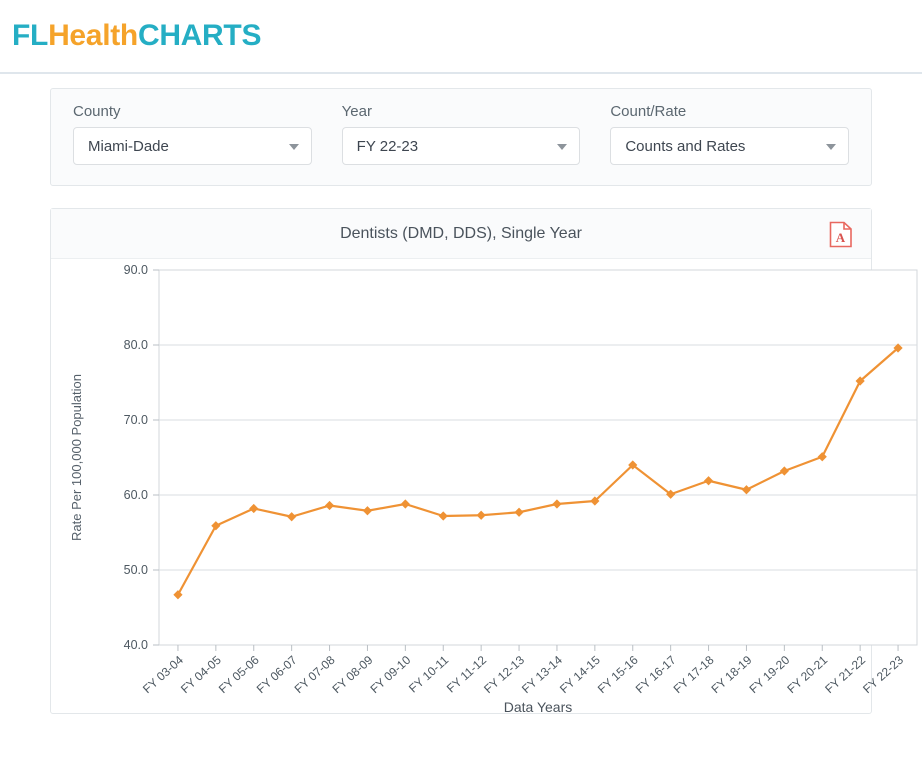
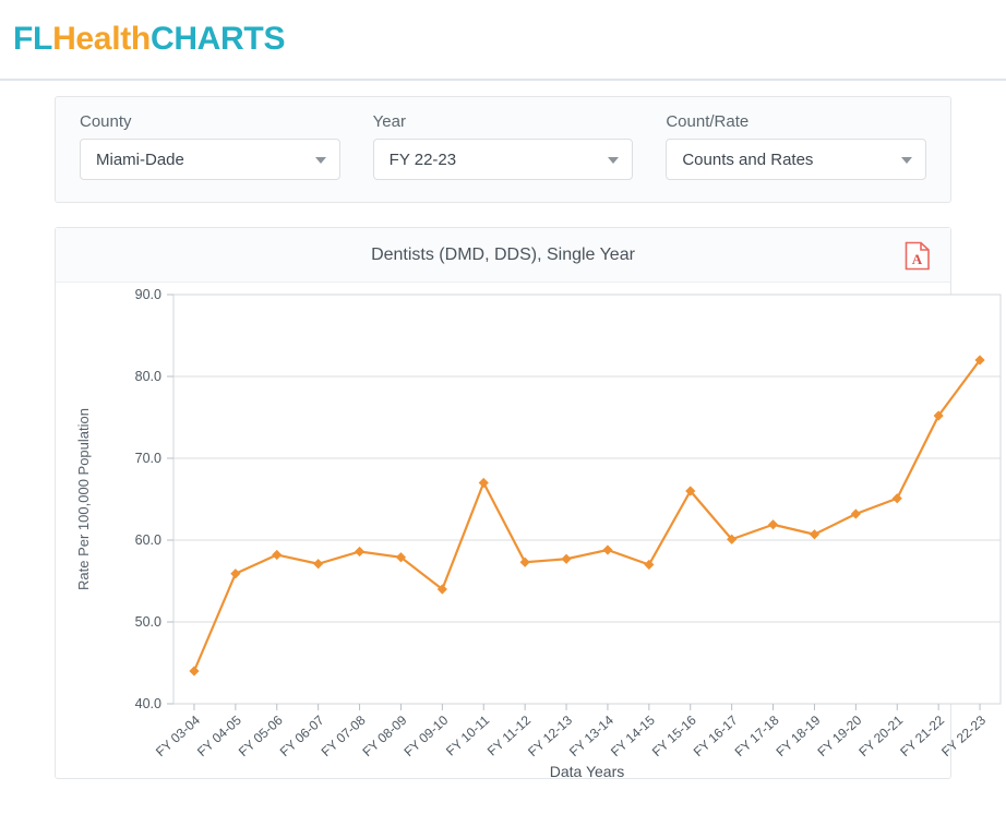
FY 03-04: 47 -> 44
FY 09-10: 59 -> 54
FY 10-11: 57 -> 67
FY 14-15: 59 -> 57
FY 15-16: 64 -> 66
FY 22-23: 80 -> 82
